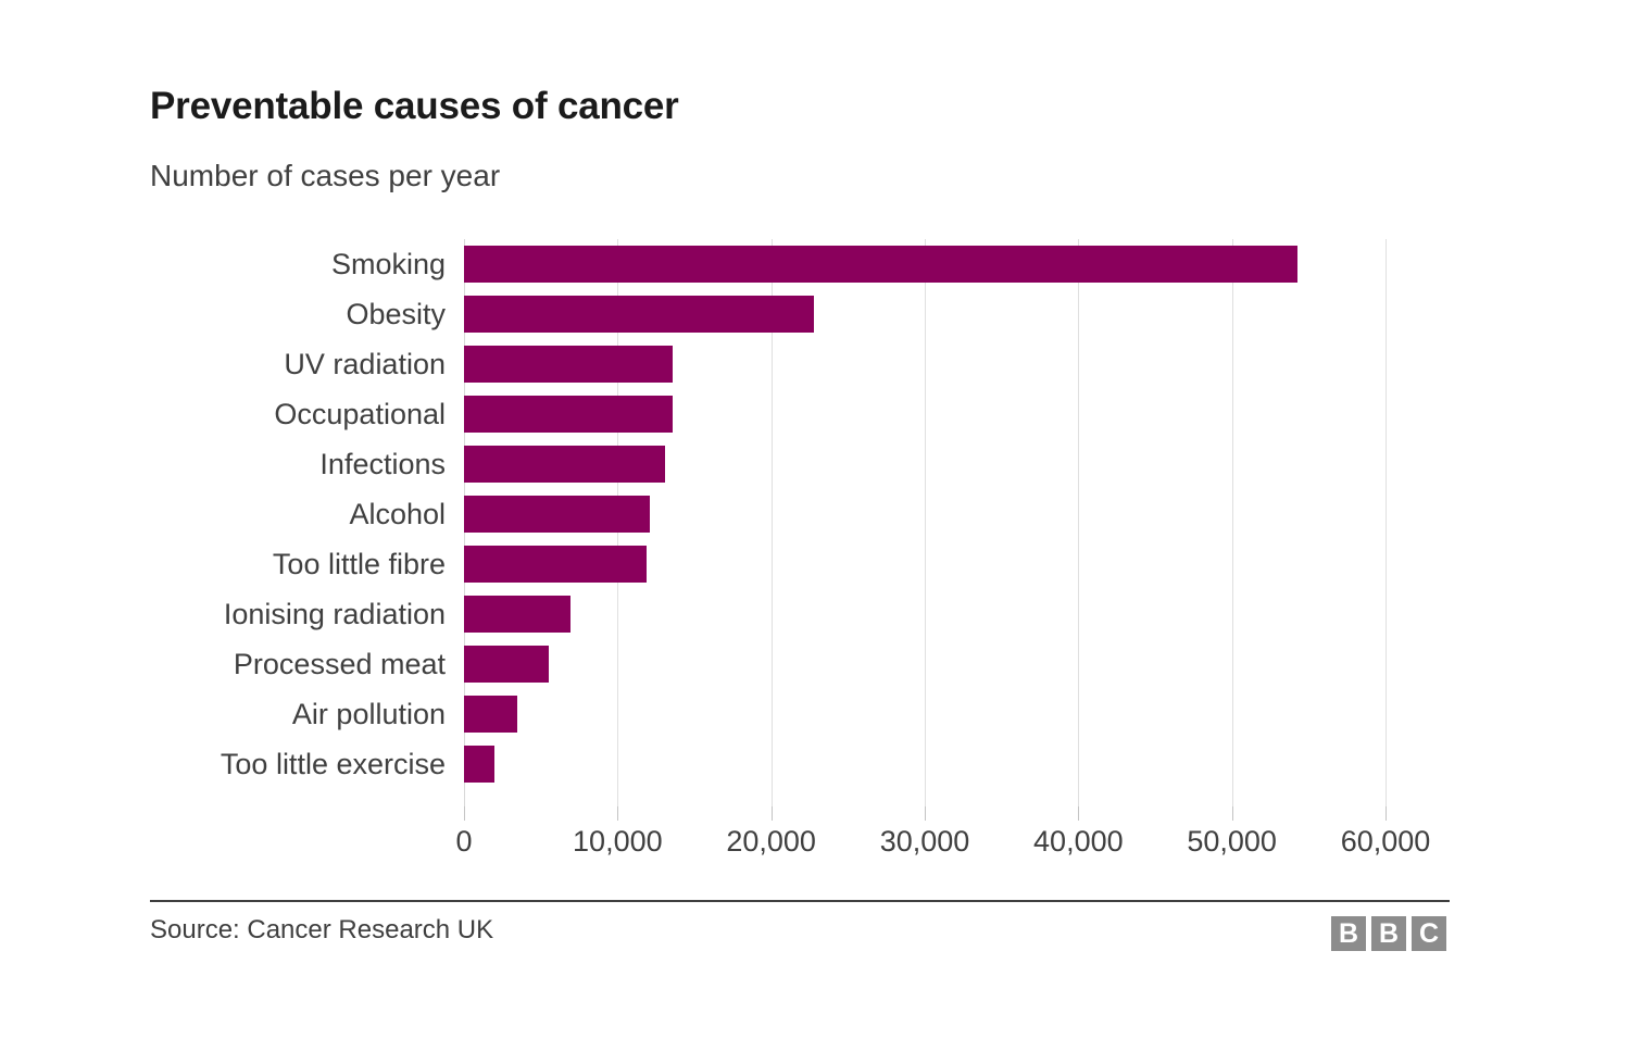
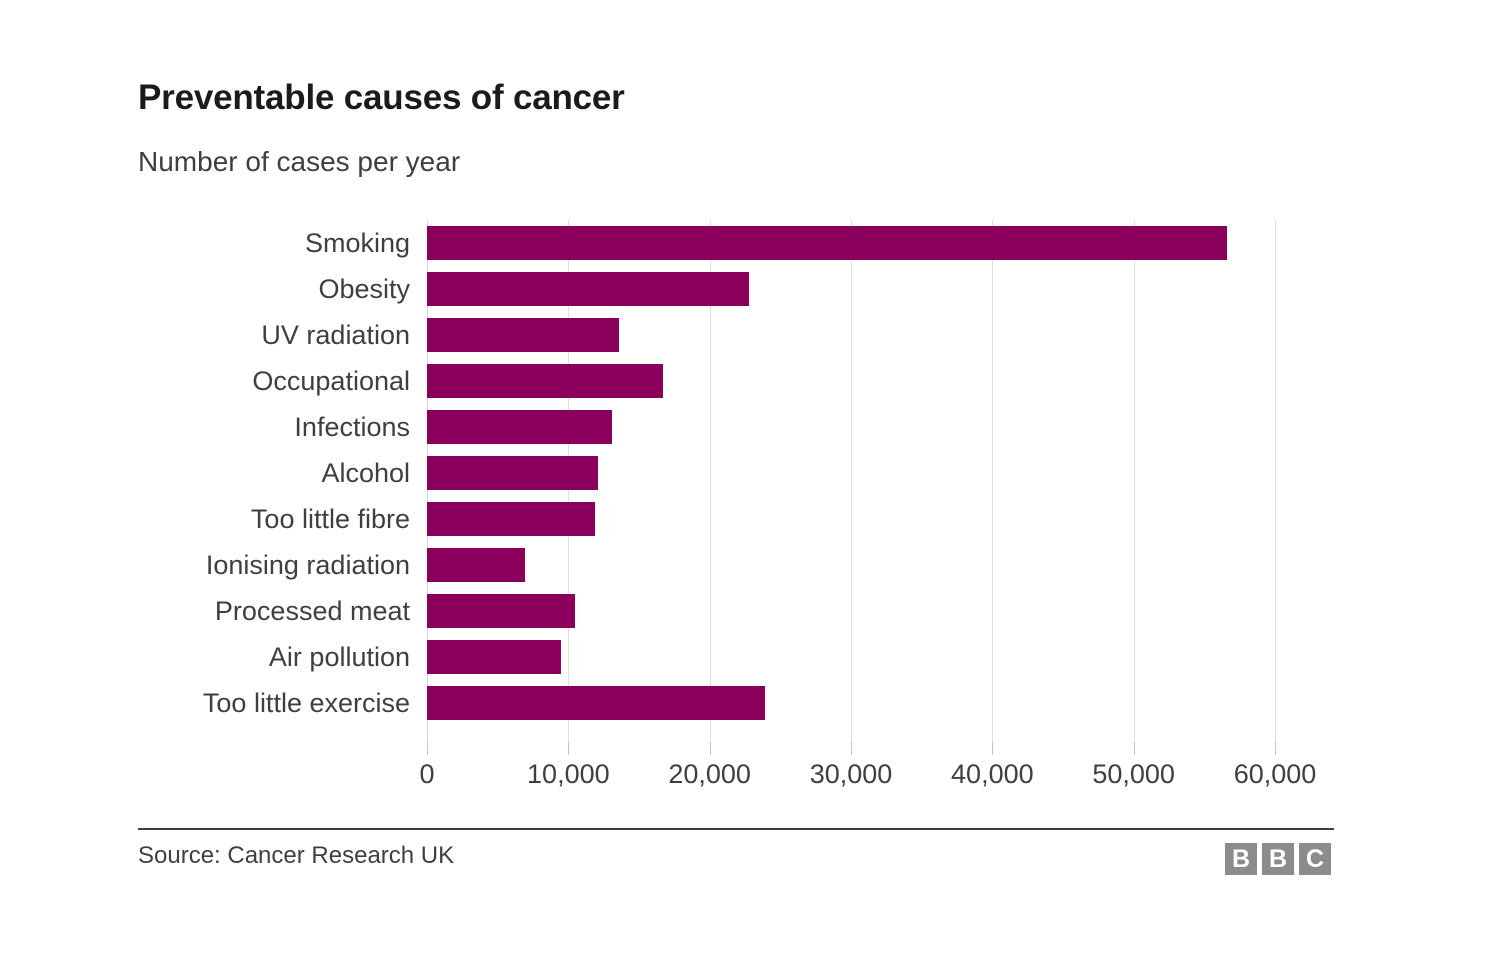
Smoking: 54300 -> 56600
Occupational: 13600 -> 16700
Processed meat: 5500 -> 10500
Air pollution: 3500 -> 9500
Too little exercise: 2000 -> 23900
